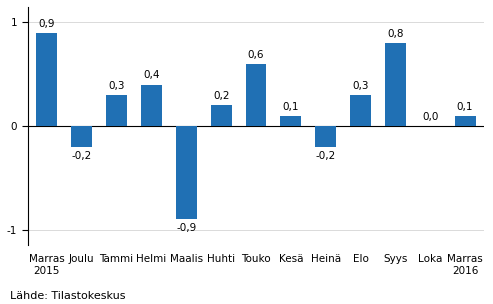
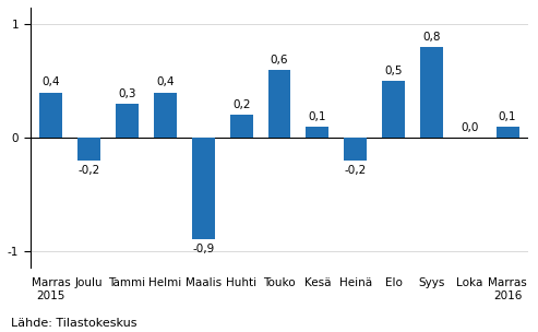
Marras 2015: 0,9 -> 0,4
Elo: 0,3 -> 0,5
